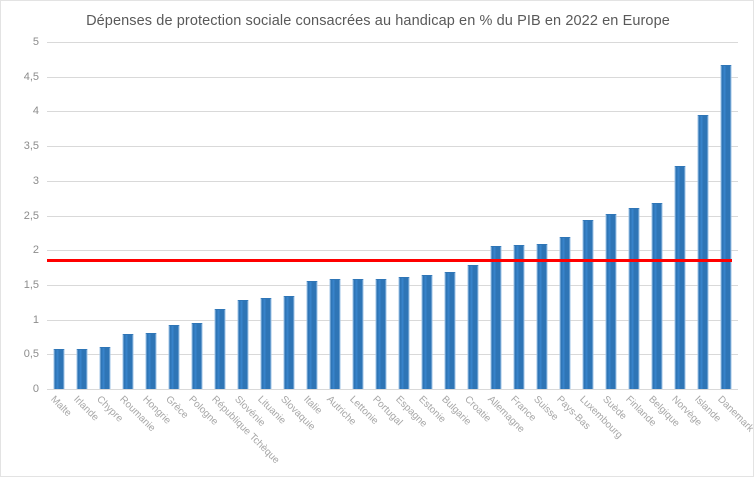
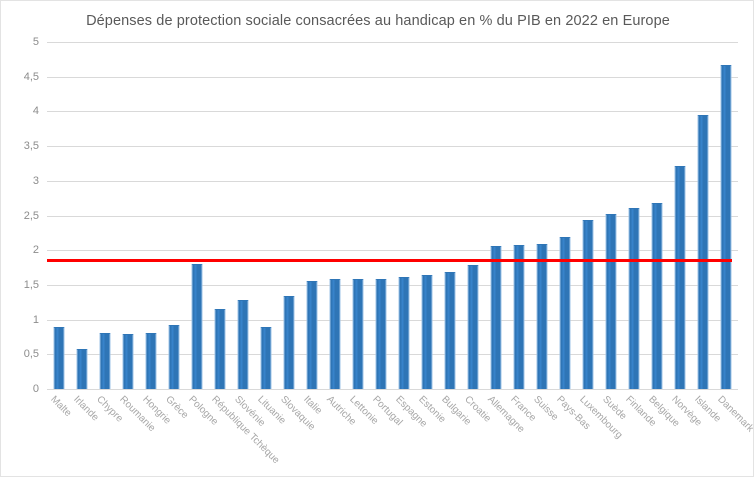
Malte: 0.6 -> 0.9
Chypre: 0.6 -> 0.8
Pologne: 0.9 -> 1.8
Lituanie: 1.3 -> 0.9
